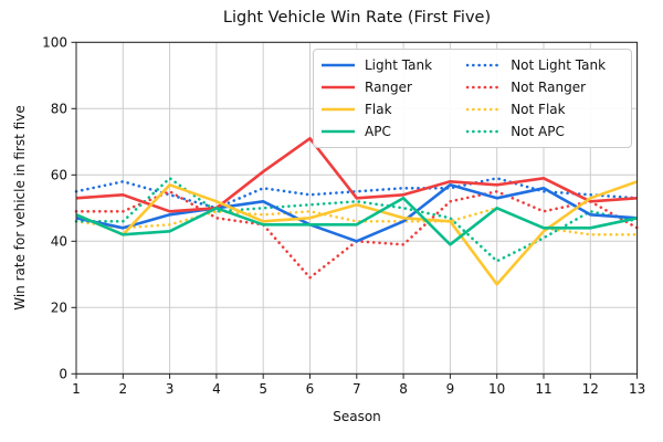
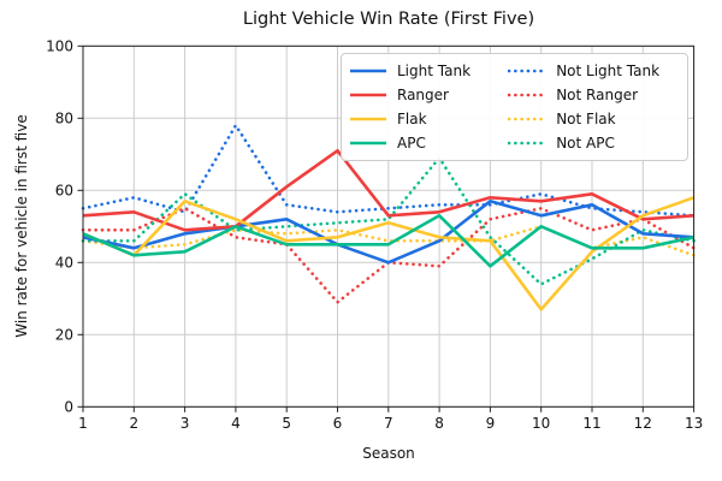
Not Light Tank/4: 50 -> 78
Not APC/8: 50 -> 69
Not Flak/12: 42 -> 47
